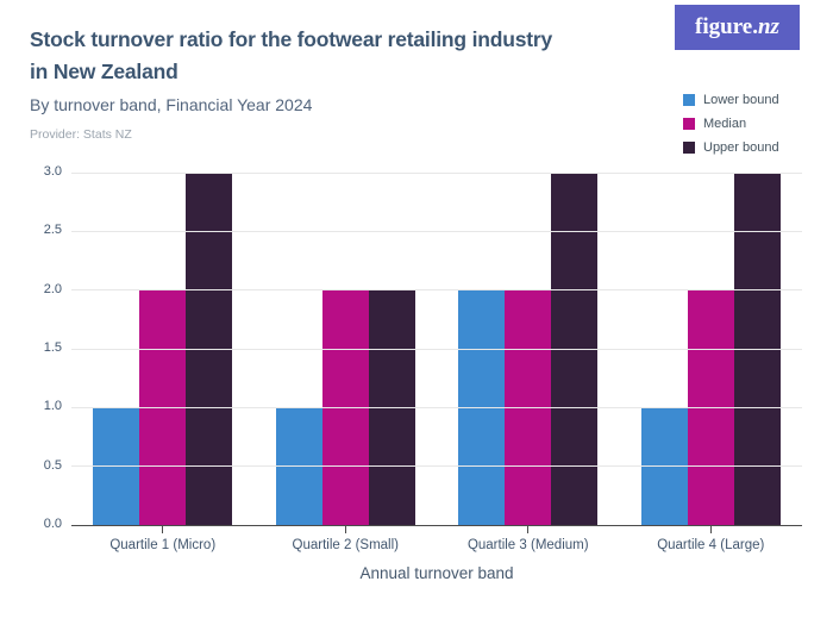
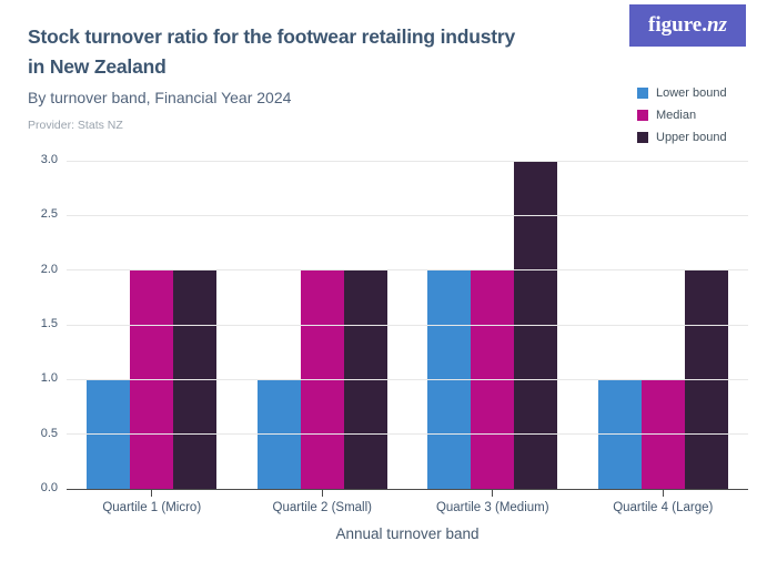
Upper bound/Quartile 1 (Micro): 3 -> 2
Median/Quartile 4 (Large): 2 -> 1
Upper bound/Quartile 4 (Large): 3 -> 2
